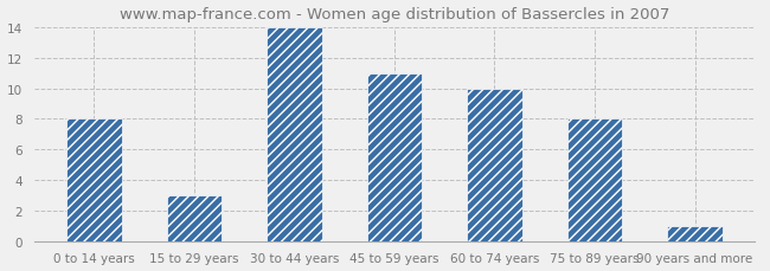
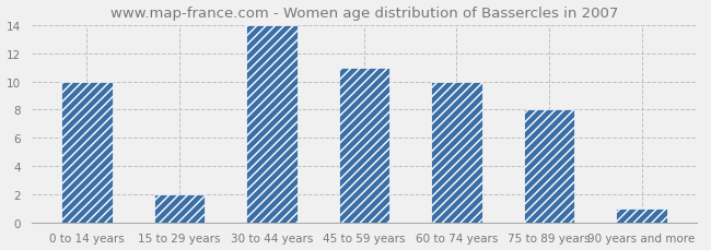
0 to 14 years: 8 -> 10
15 to 29 years: 3 -> 2
